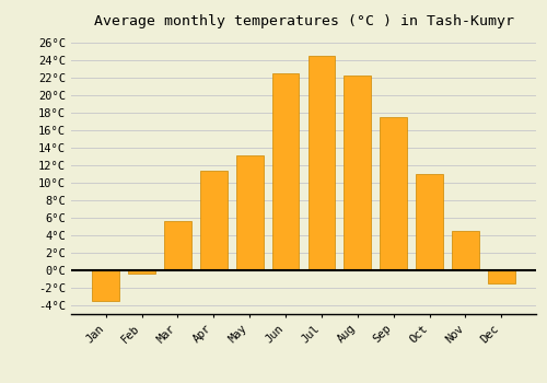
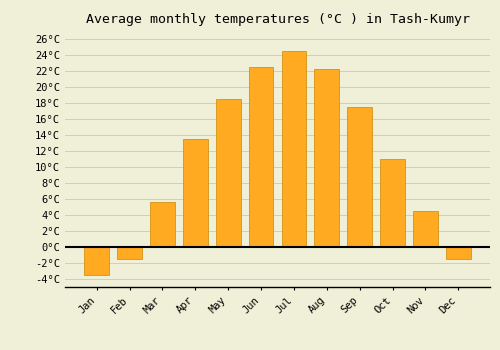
Feb: -0.4°C -> -1.5°C
Apr: 11.4°C -> 13.5°C
May: 13.2°C -> 18.5°C
